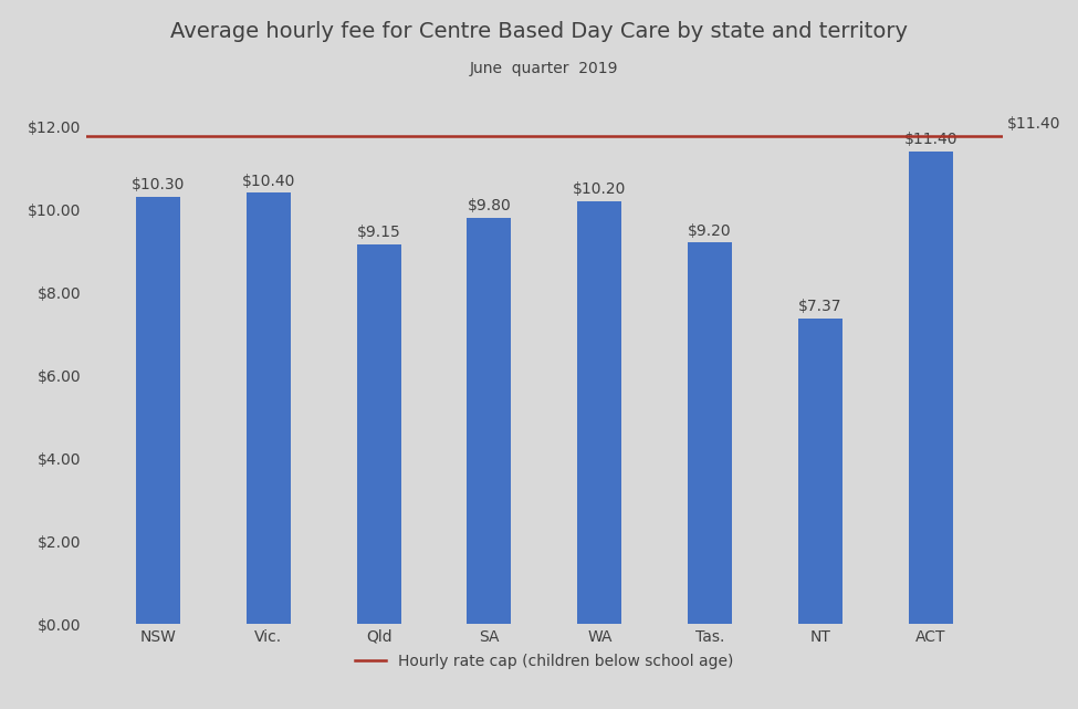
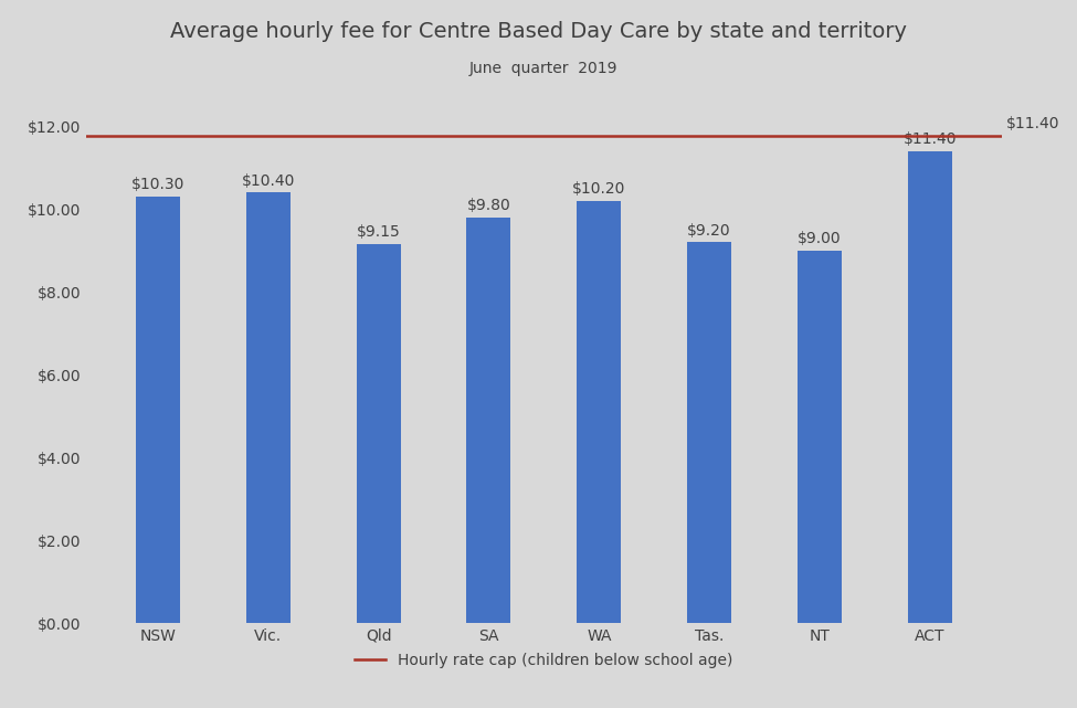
NT: $7.37 -> $9.00
